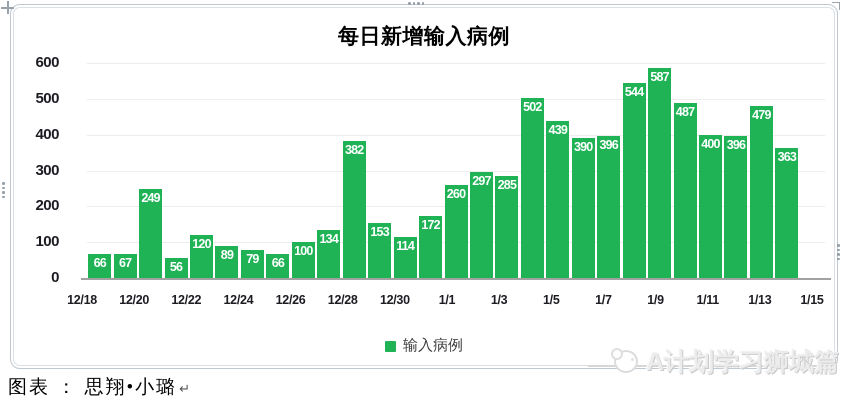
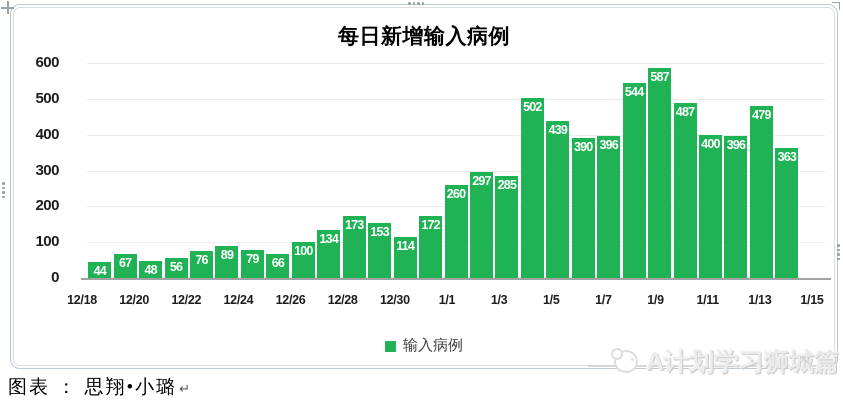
12/18: 66 -> 44
12/20: 249 -> 48
12/22: 120 -> 76
12/28: 382 -> 173
